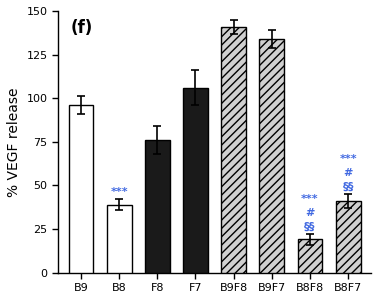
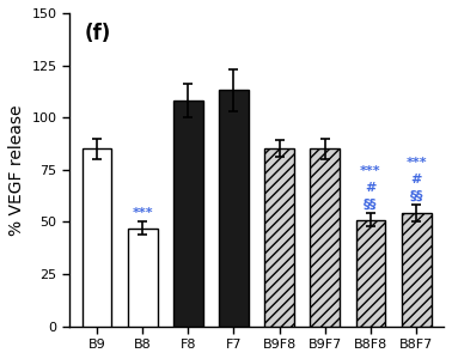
B9: 96 -> 85
B8: 39 -> 47
F8: 76 -> 108
F7: 106 -> 113
B9F8: 141 -> 85
B9F7: 134 -> 85
B8F8: 19 -> 51
B8F7: 41 -> 54
